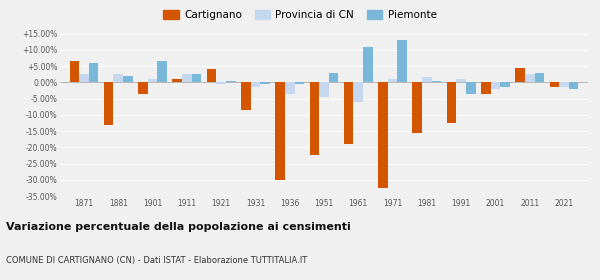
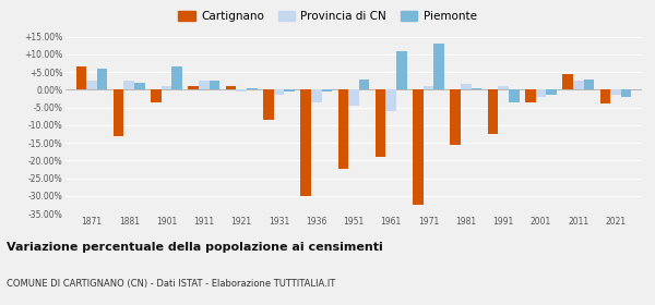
Cartignano/1921: 4.0% -> 1.0%
Cartignano/2021: -1.5% -> -4.0%
